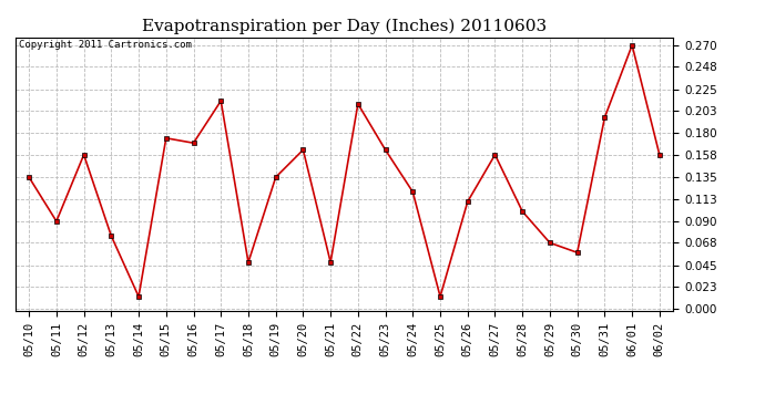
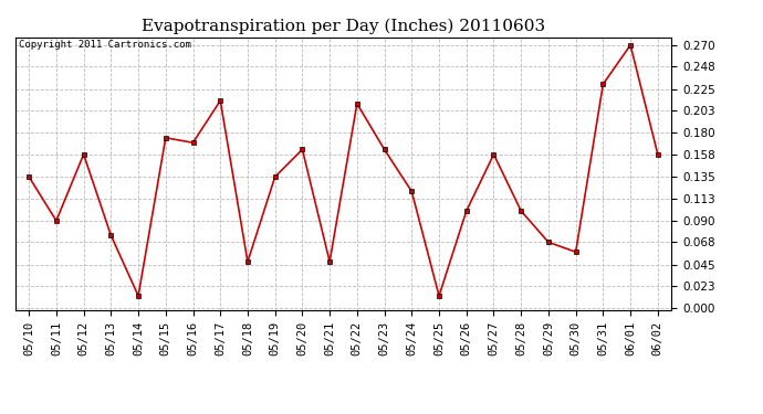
05/26: 0.110 -> 0.100
05/31: 0.196 -> 0.230
